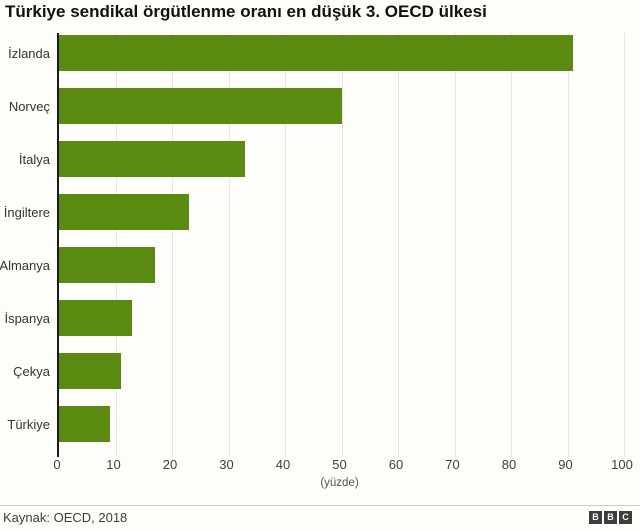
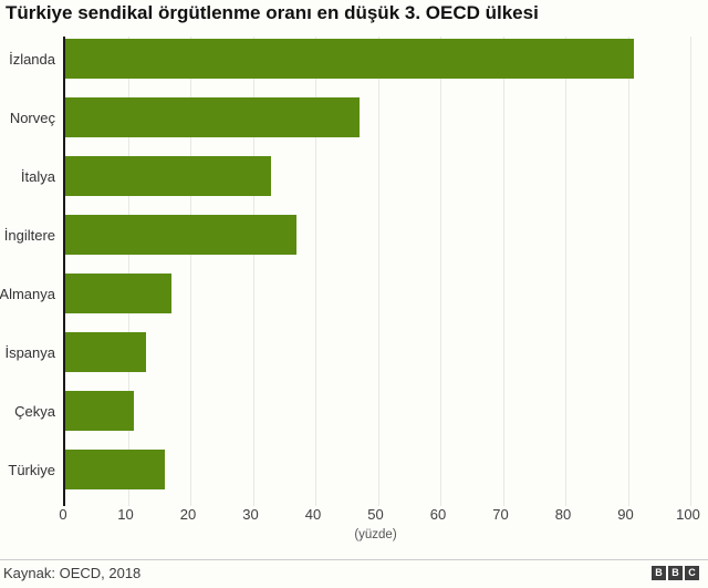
Norveç: 50 -> 47
İngiltere: 23 -> 37
Türkiye: 9 -> 16
